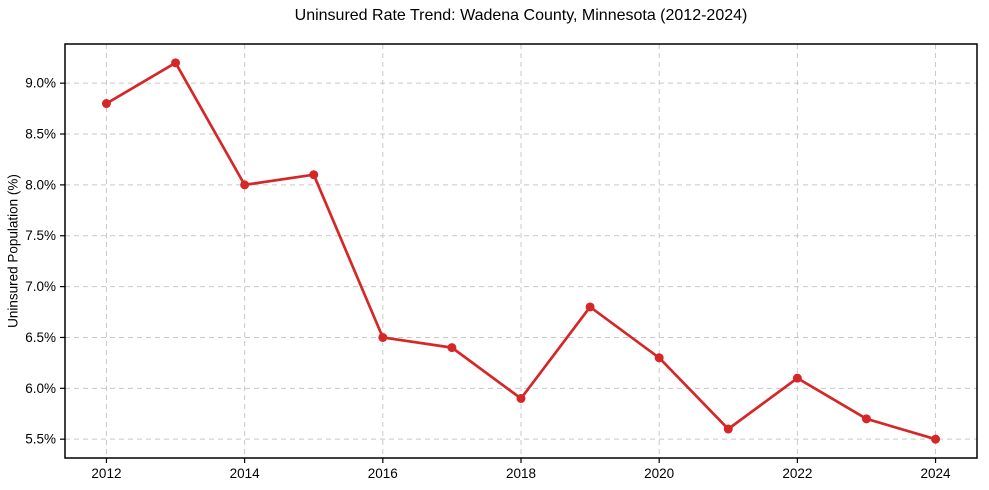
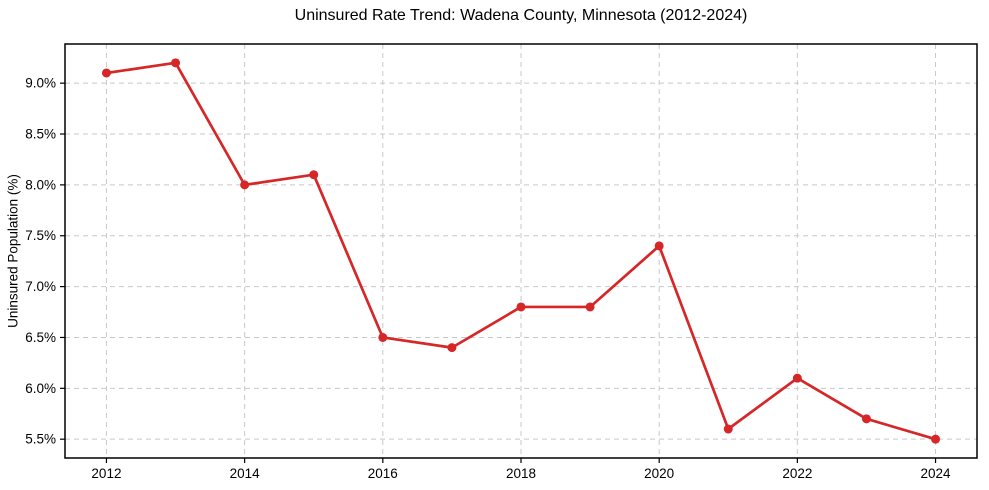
2012: 8.8% -> 9.1%
2018: 5.9% -> 6.8%
2020: 6.3% -> 7.4%
